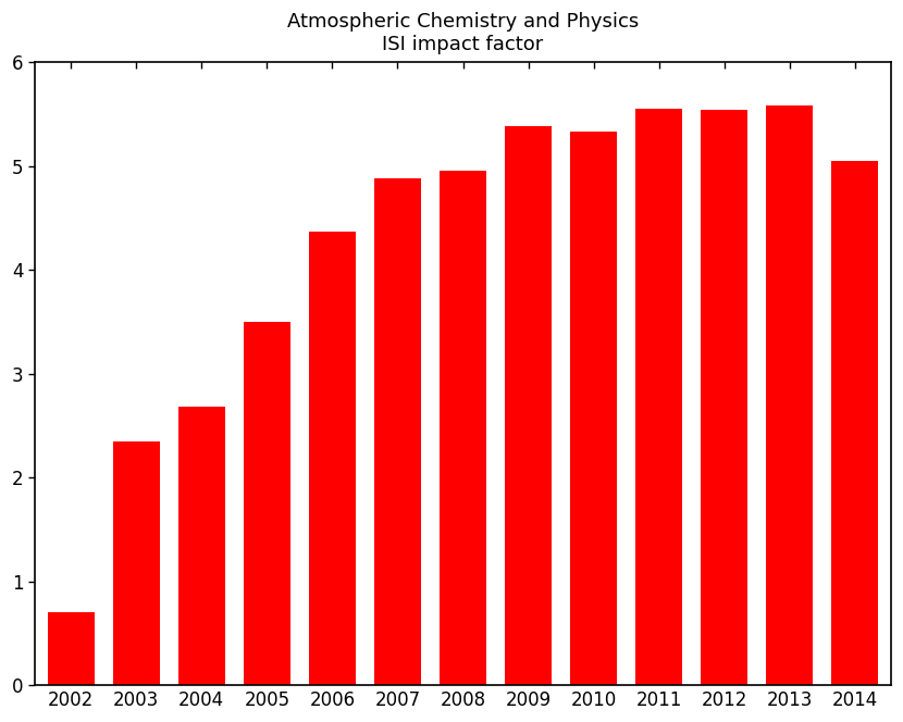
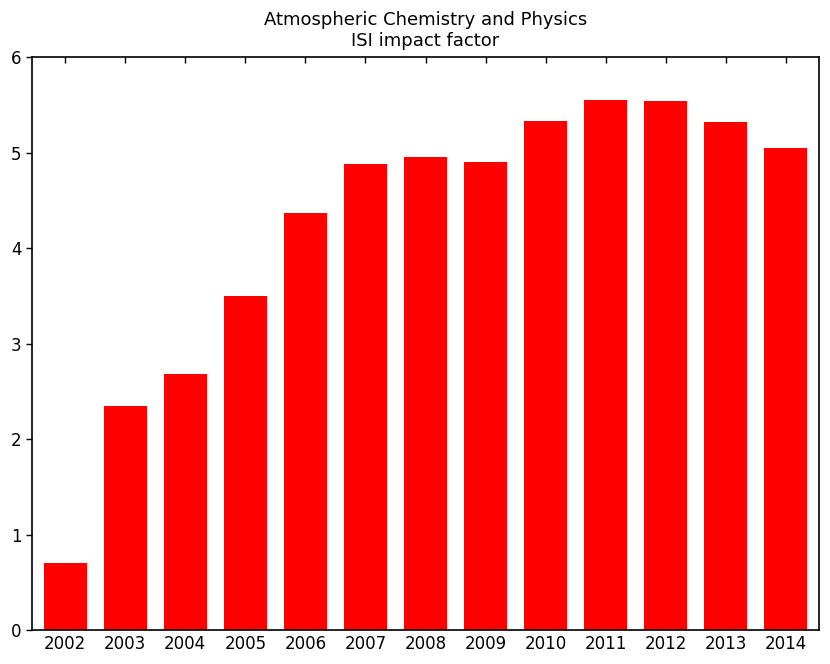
2009: 5.38 -> 4.90
2013: 5.58 -> 5.32
